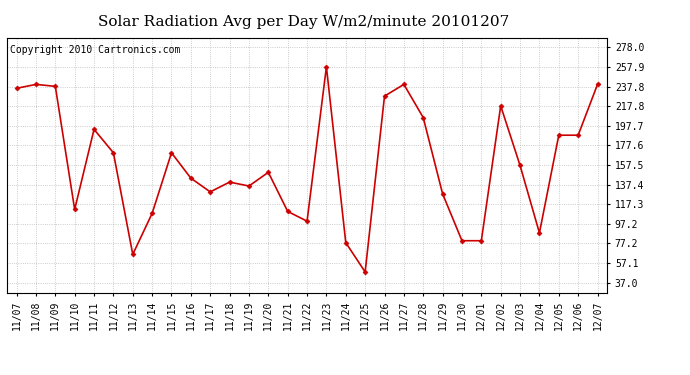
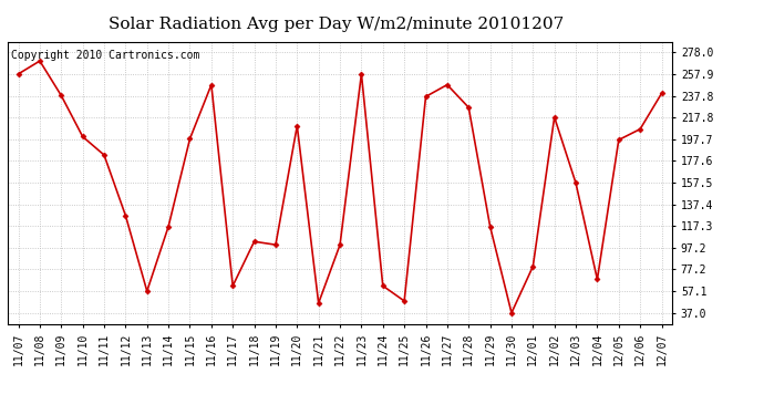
11/07: 236 -> 258
11/08: 240 -> 270
11/10: 112 -> 200
11/11: 194 -> 183
11/12: 170 -> 127
11/13: 66 -> 57
11/14: 108 -> 117
11/15: 170 -> 198
11/16: 144 -> 248
11/17: 130 -> 62
11/18: 140 -> 103
11/19: 136 -> 100
11/20: 150 -> 210
11/21: 110 -> 46
11/24: 78 -> 62
11/26: 228 -> 237
11/27: 240 -> 248
11/28: 206 -> 227
11/29: 128 -> 117
11/30: 80 -> 37
12/04: 88 -> 68
12/05: 188 -> 197
12/06: 188 -> 207
